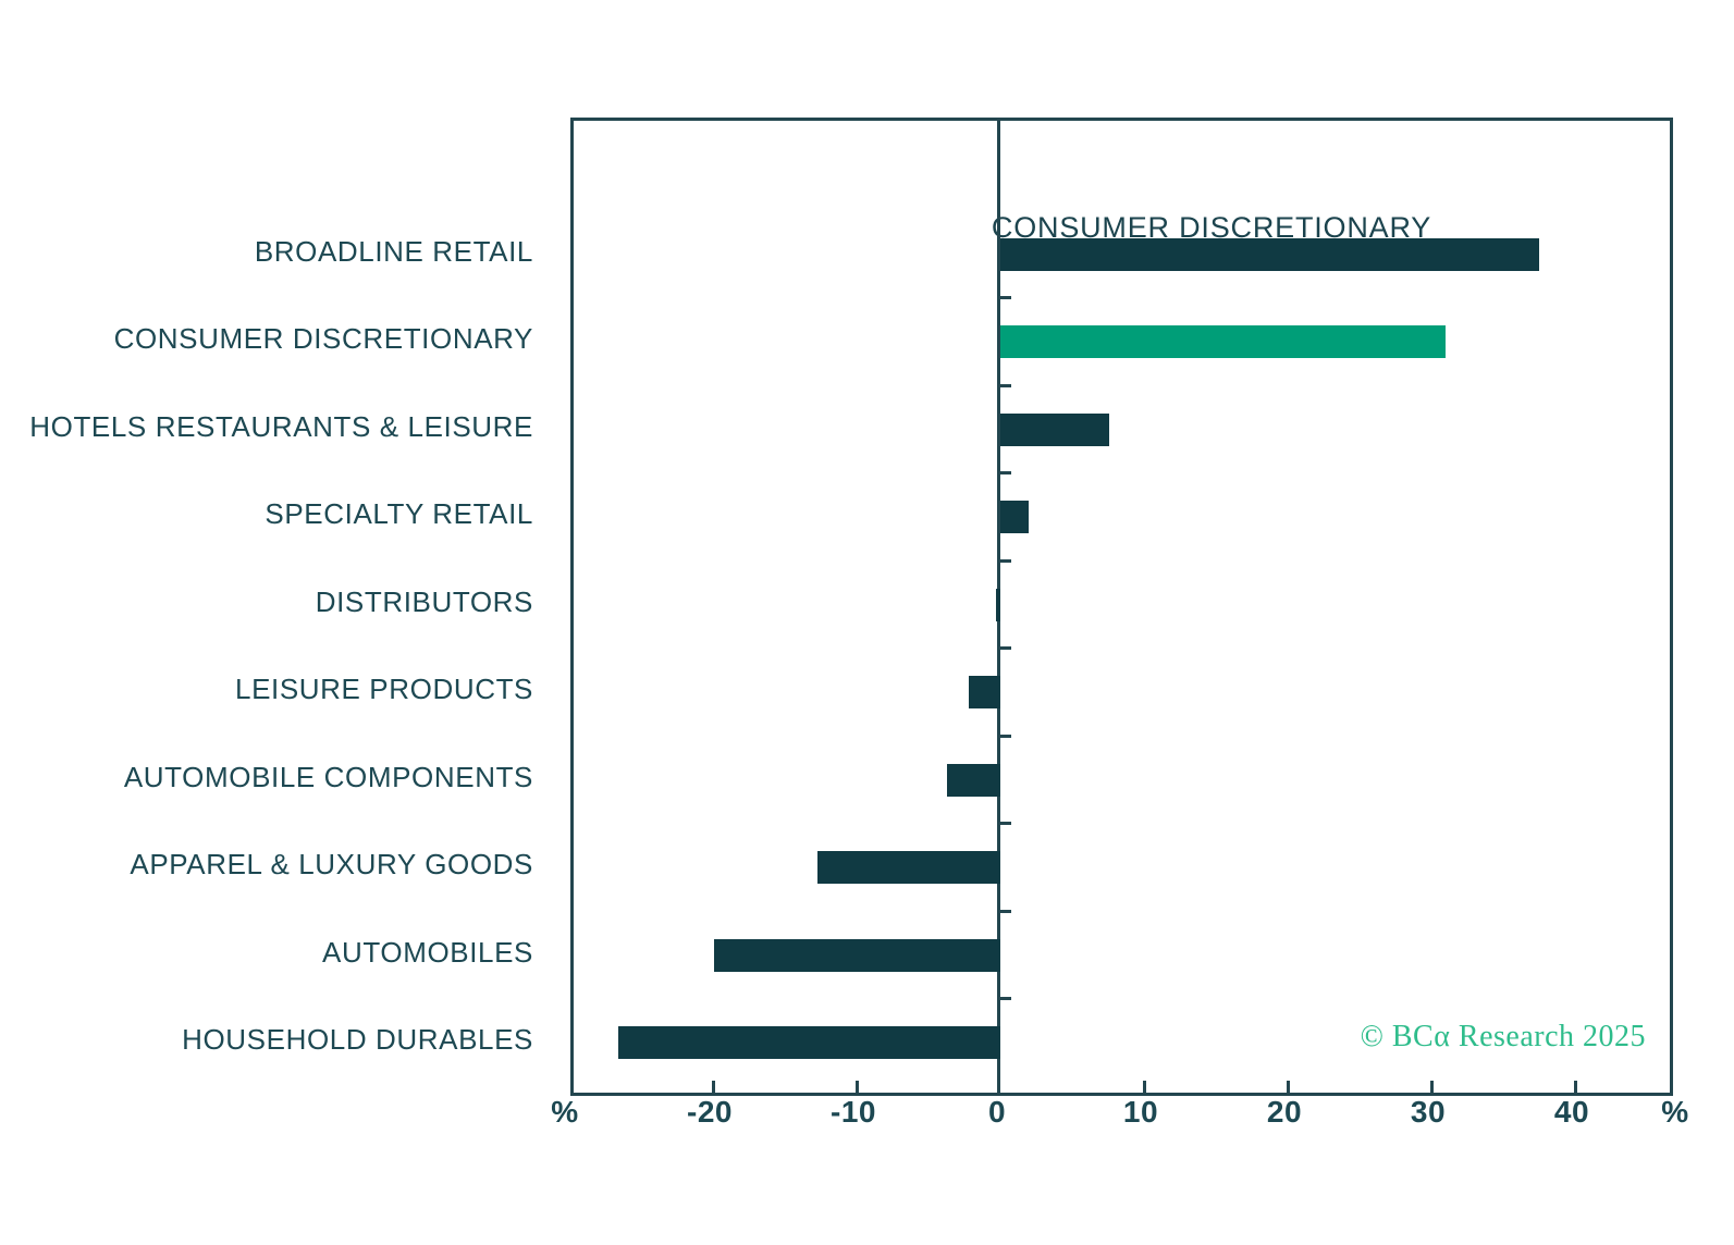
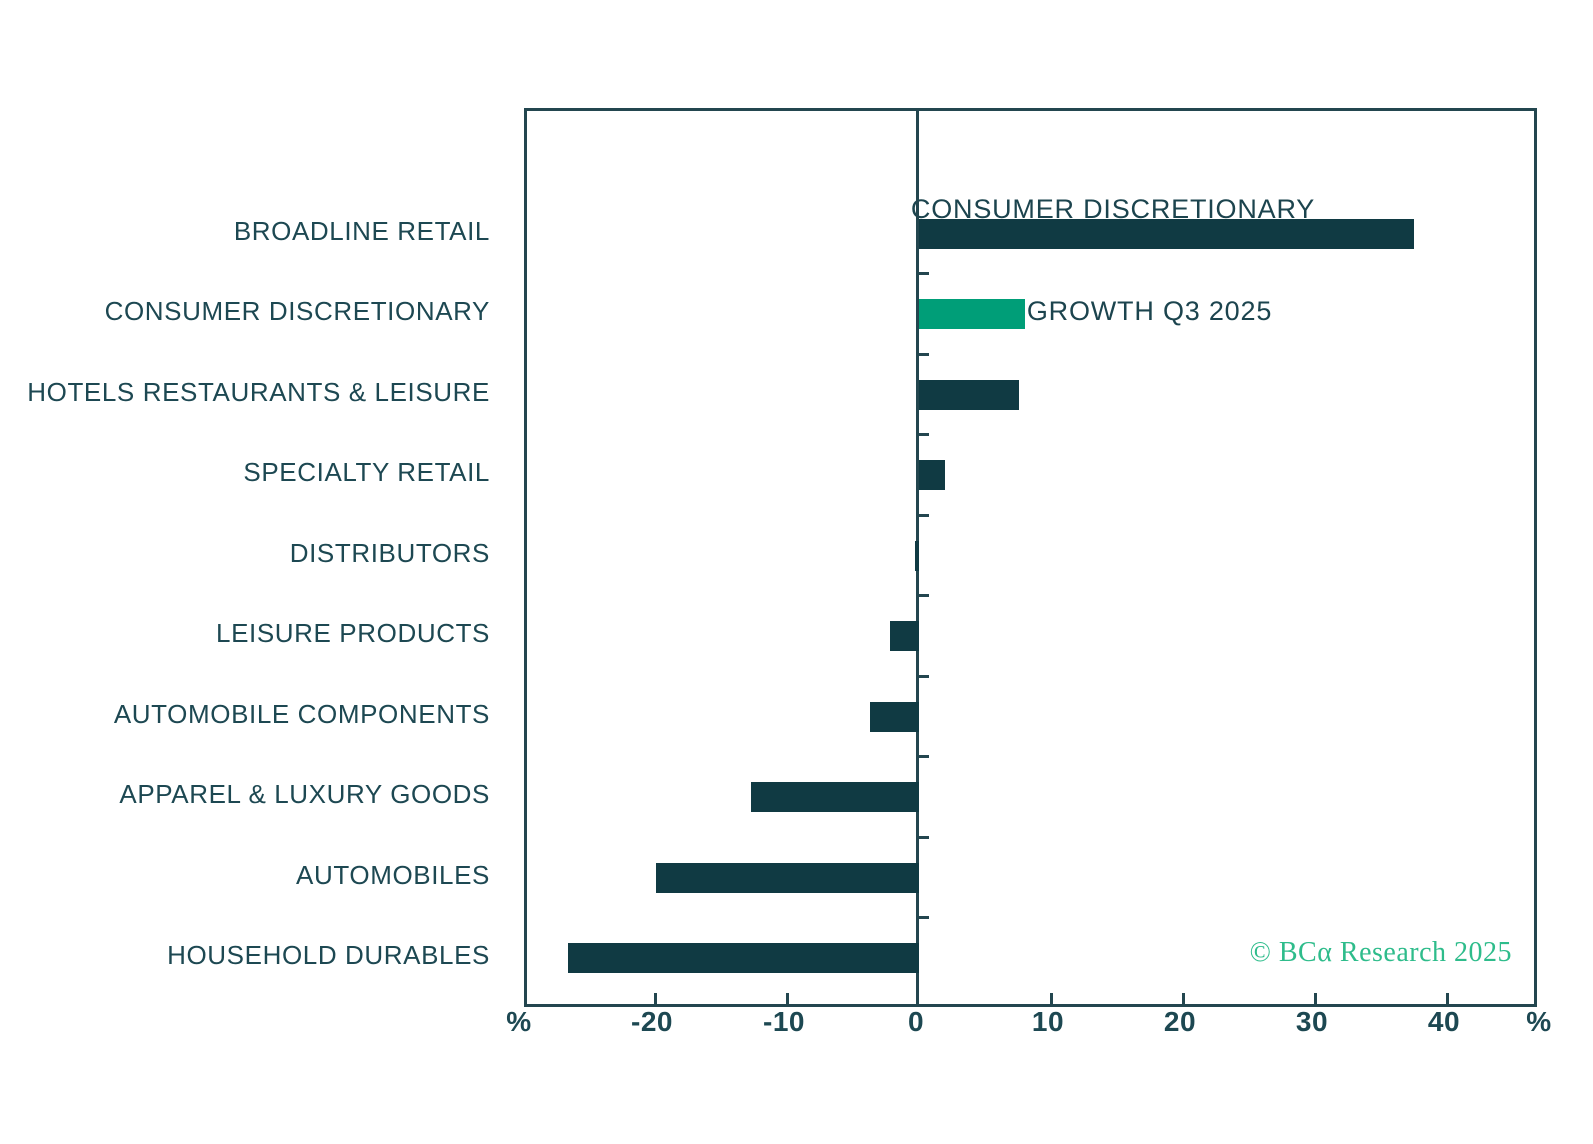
CONSUMER DISCRETIONARY: 31.0 -> 8.0
